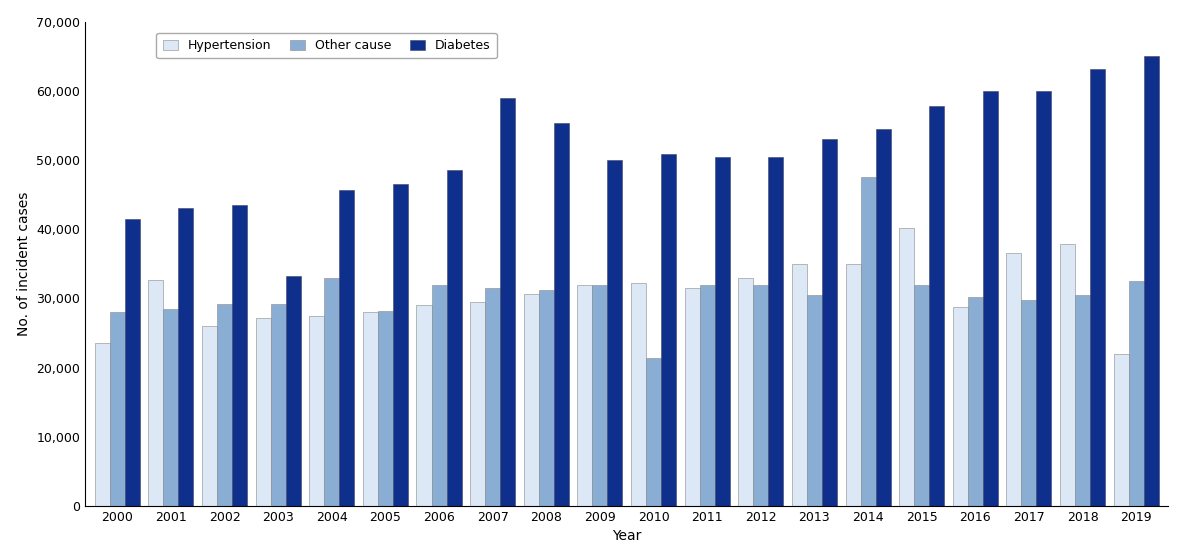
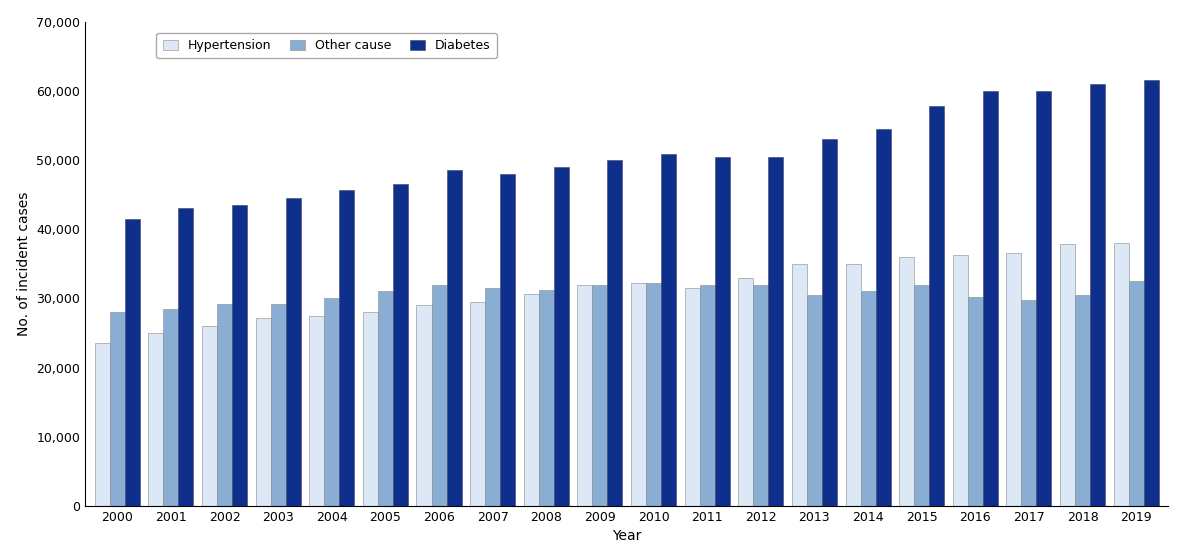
Hypertension/2001: 32,600 -> 25,000
Diabetes/2003: 33,200 -> 44,500
Other cause/2004: 33,000 -> 30,000
Other cause/2005: 28,200 -> 31,000
Diabetes/2007: 59,000 -> 48,000
Diabetes/2008: 55,400 -> 49,000
Other cause/2010: 21,400 -> 32,200
Other cause/2014: 47,600 -> 31,000
Hypertension/2015: 40,200 -> 36,000
Hypertension/2016: 28,800 -> 36,200
Diabetes/2018: 63,200 -> 61,000
Hypertension/2019: 22,000 -> 38,000
Diabetes/2019: 65,000 -> 61,500
